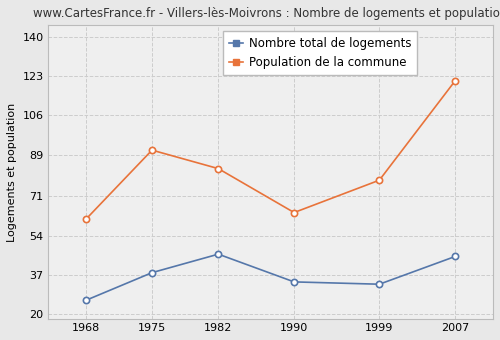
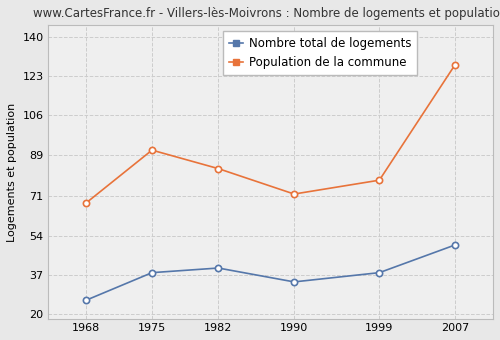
Population de la commune/1968: 61 -> 68
Nombre total de logements/1982: 46 -> 40
Population de la commune/1990: 64 -> 72
Nombre total de logements/1999: 33 -> 38
Nombre total de logements/2007: 45 -> 50
Population de la commune/2007: 121 -> 128
